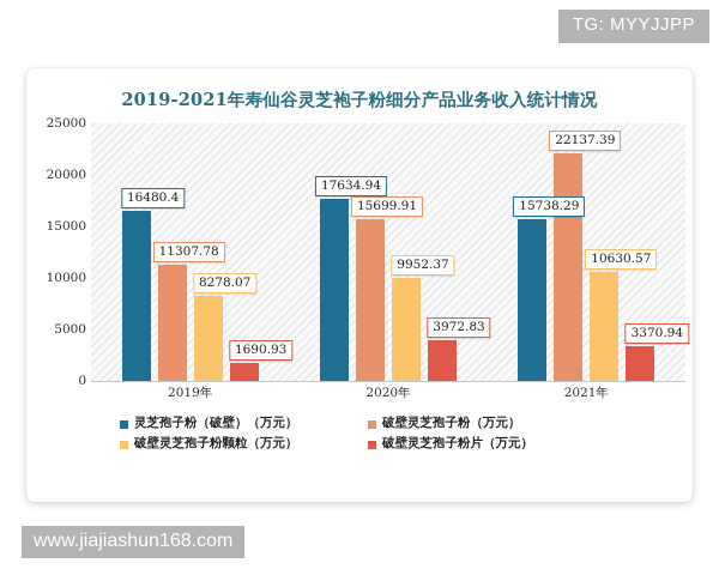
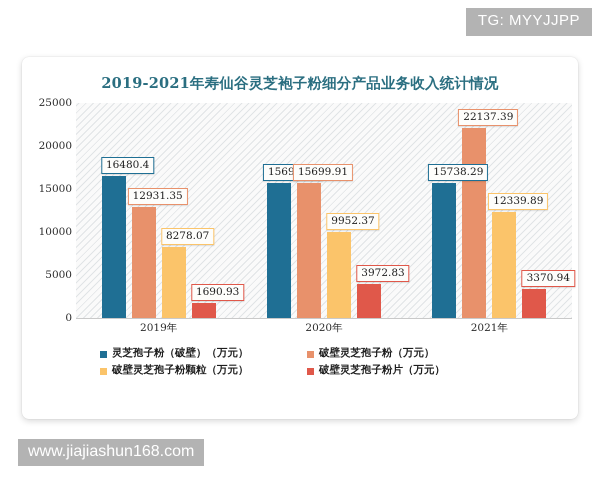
破壁灵芝孢子粉（万元）/2019年: 11307.78 -> 12931.35
灵芝孢子粉（破壁）（万元）/2020年: 17634.94 -> 15695.07
破壁灵芝孢子粉颗粒（万元）/2021年: 10630.57 -> 12339.89
